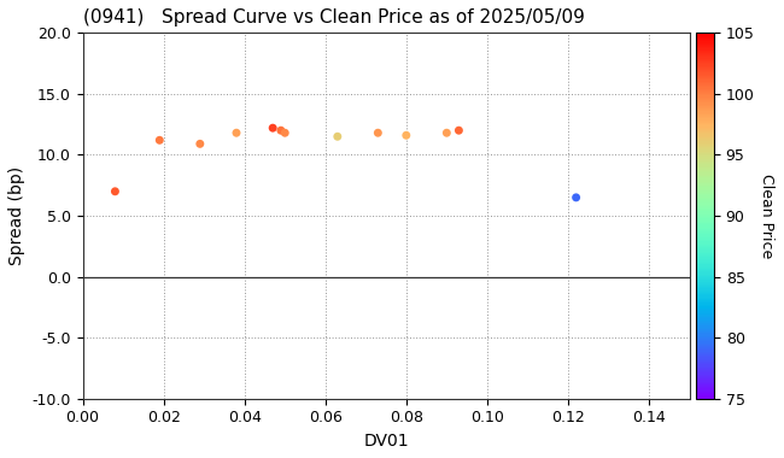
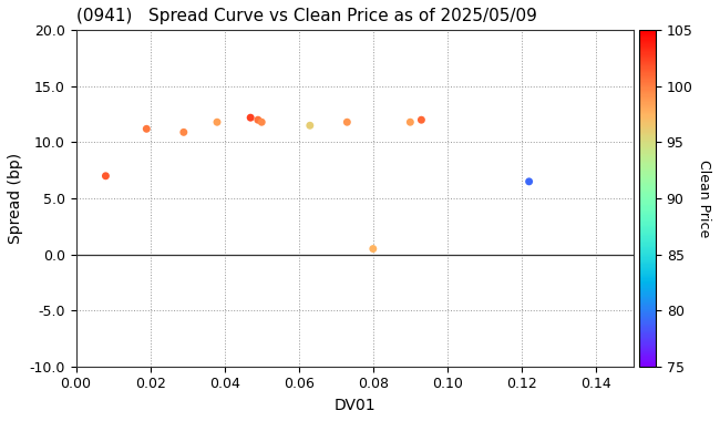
0.08: 11.6 -> 0.5
